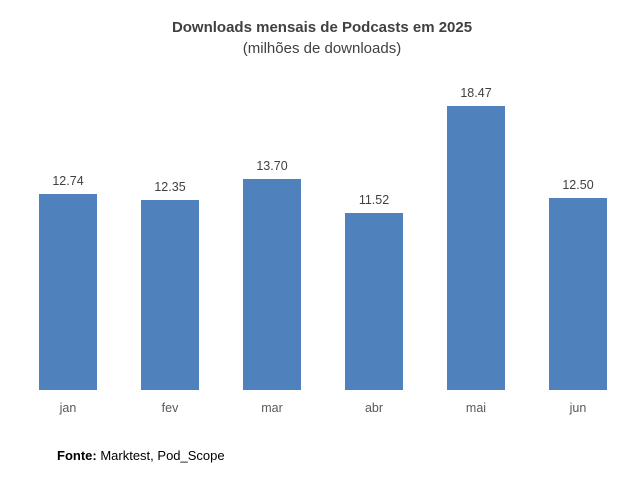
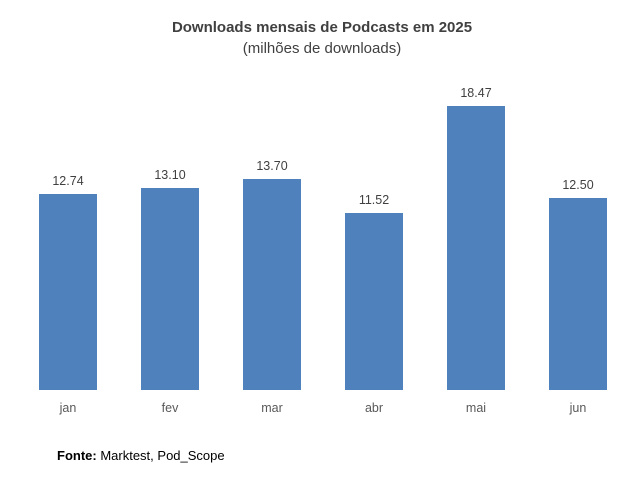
fev: 12.35 -> 13.10
